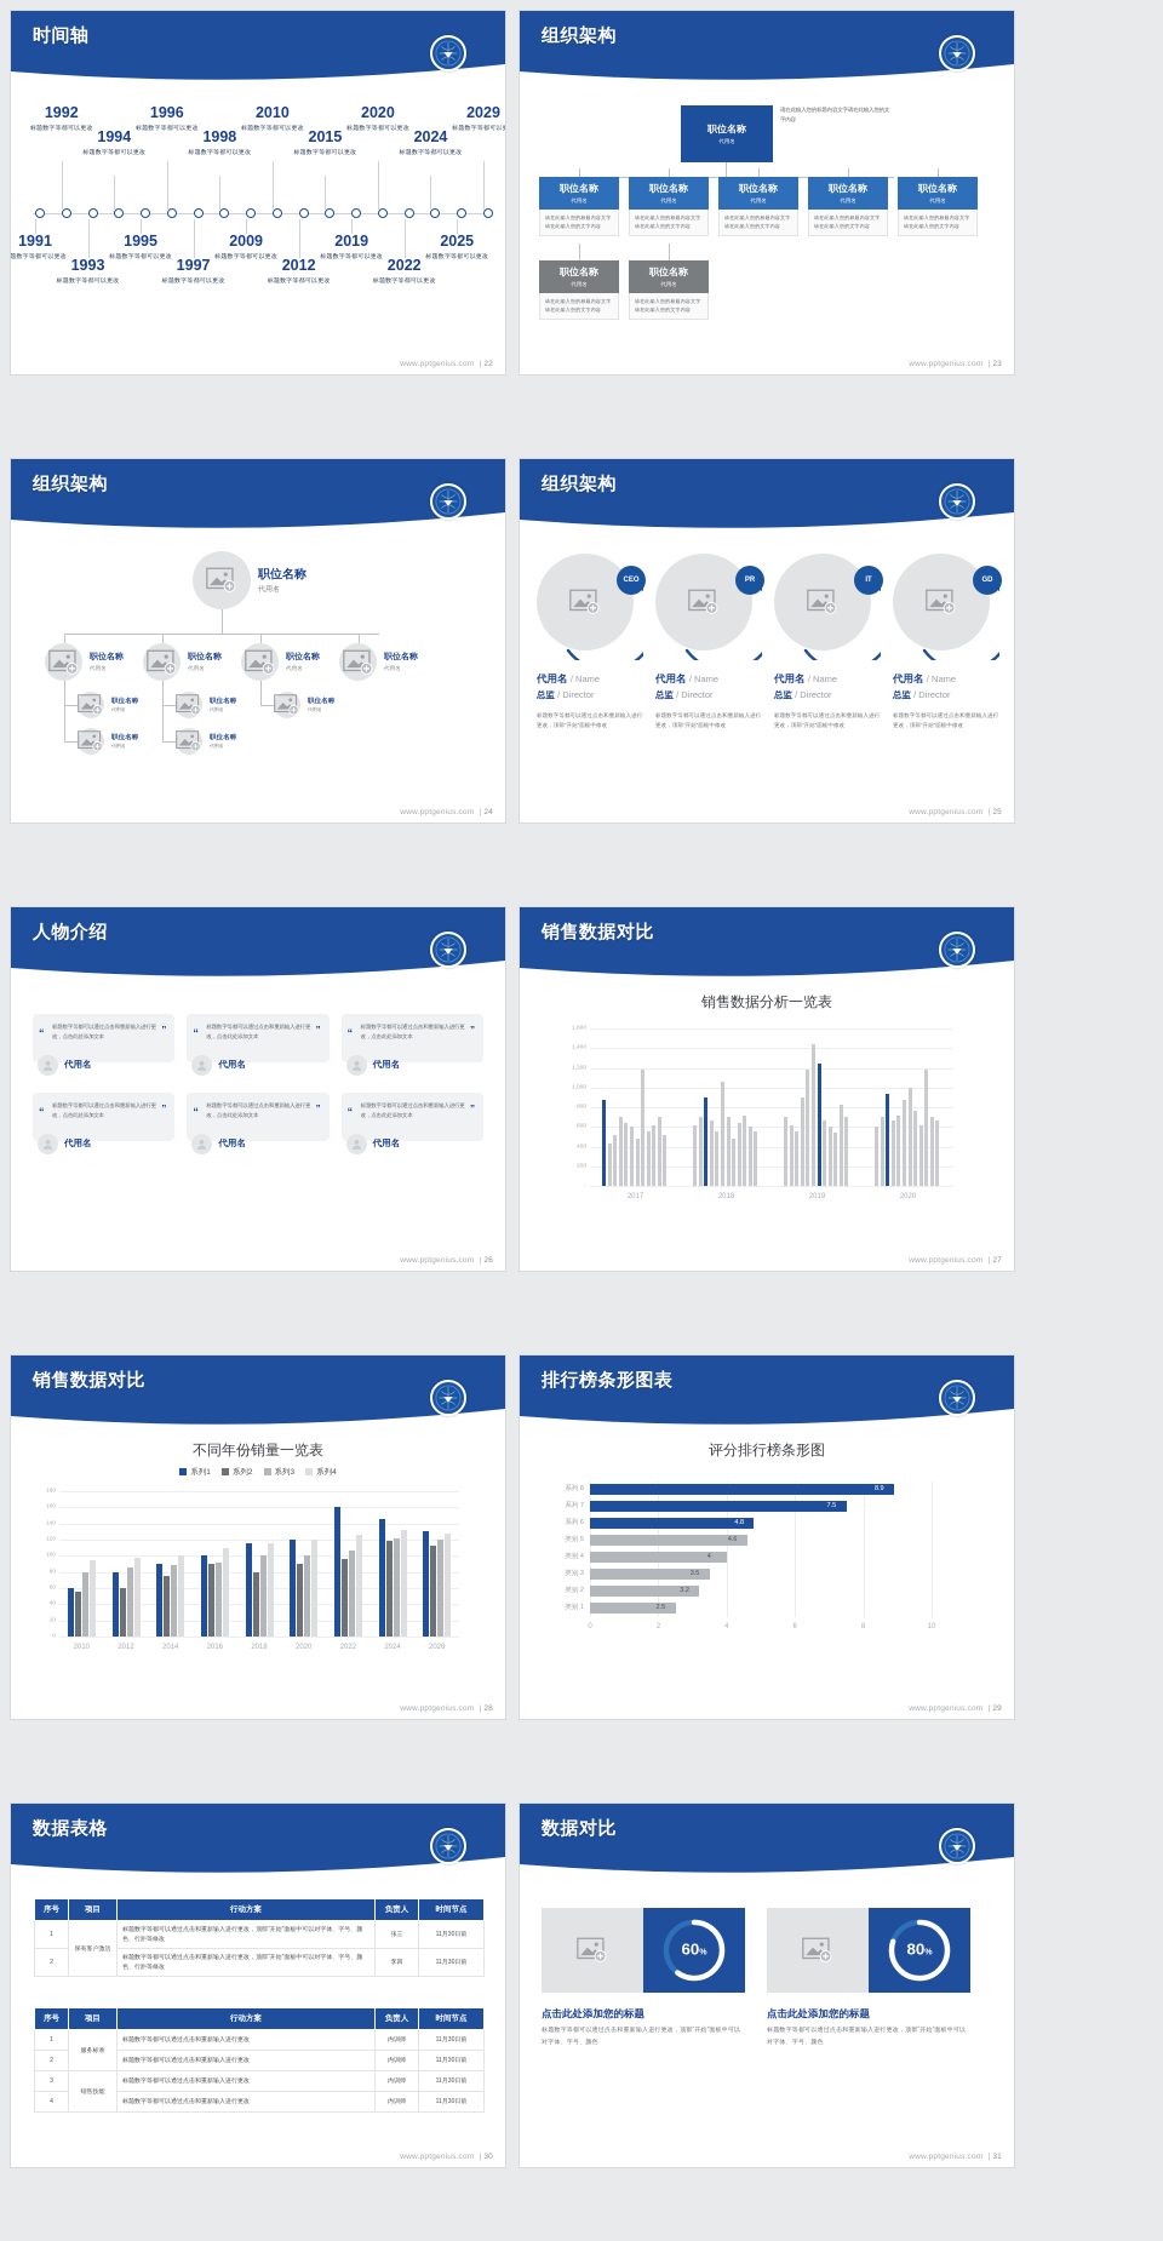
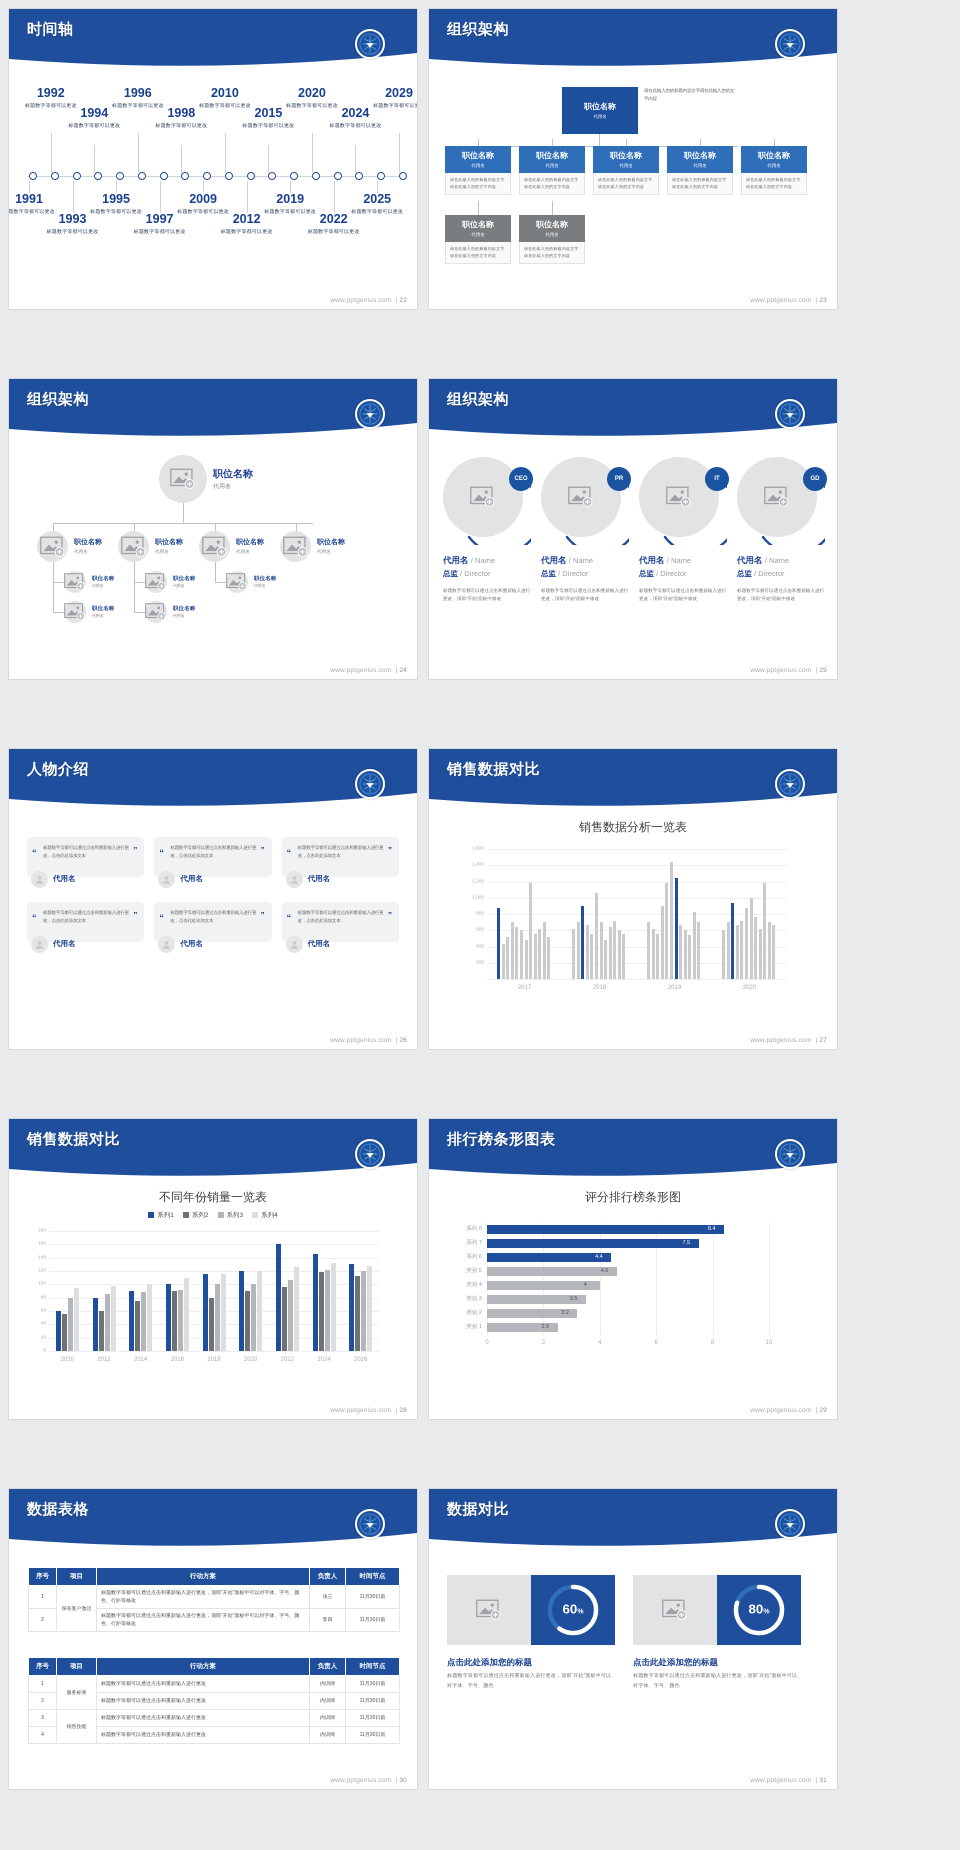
评分排行榜条形图/系列 6: 4.8 -> 4.4
评分排行榜条形图/系列 8: 8.9 -> 8.4
